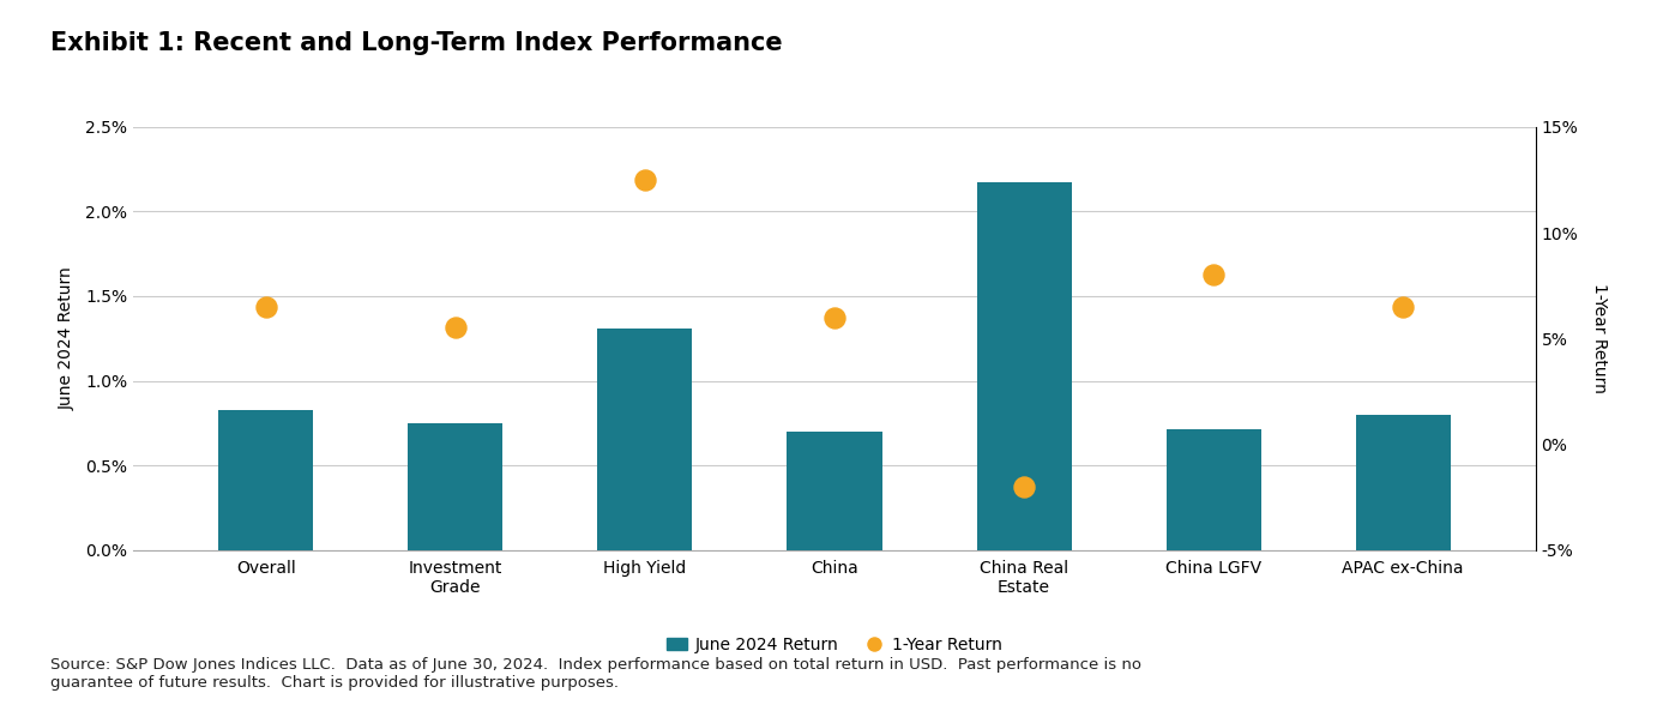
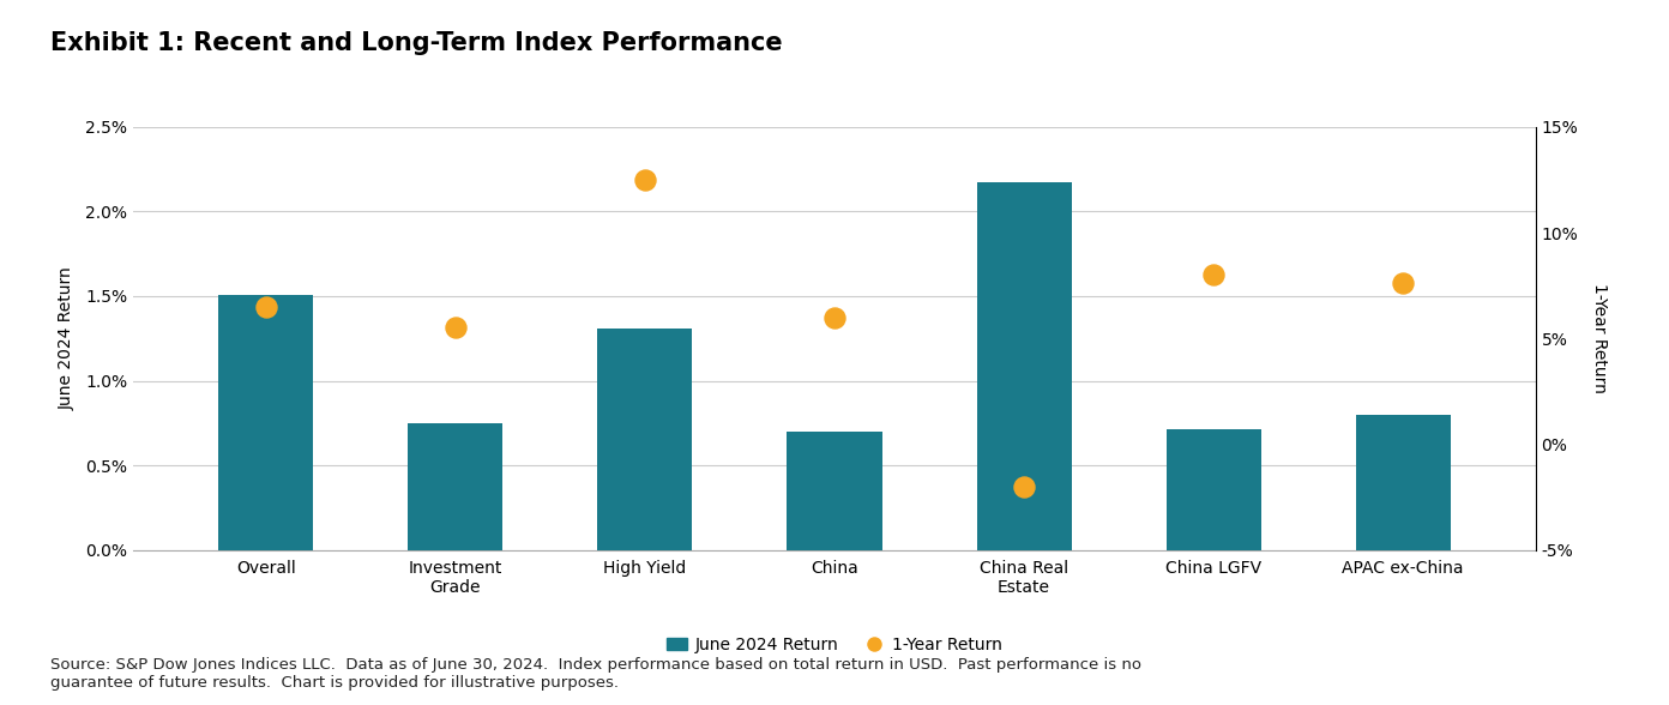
June 2024 Return/Overall: 0.83% -> 1.51%
1-Year Return/APAC ex-China: 6.5% -> 7.6%
